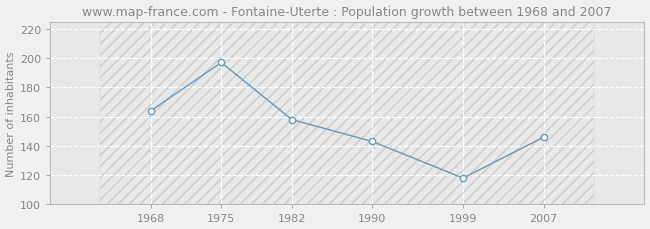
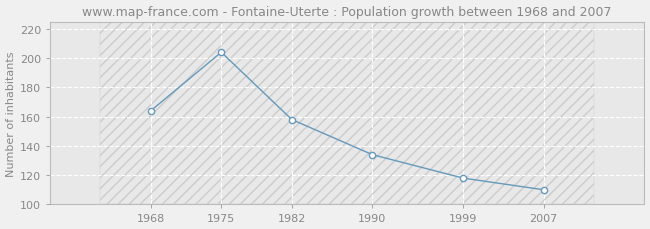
1975: 197 -> 204
1990: 143 -> 134
2007: 146 -> 110
